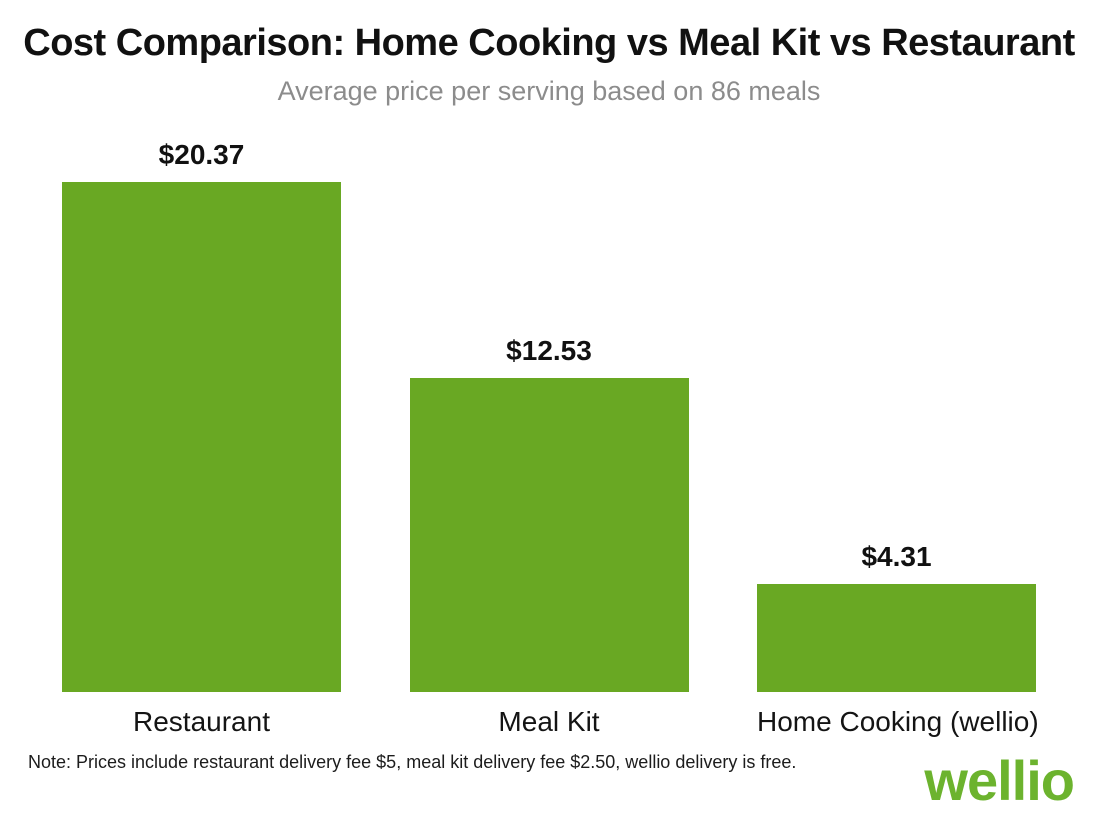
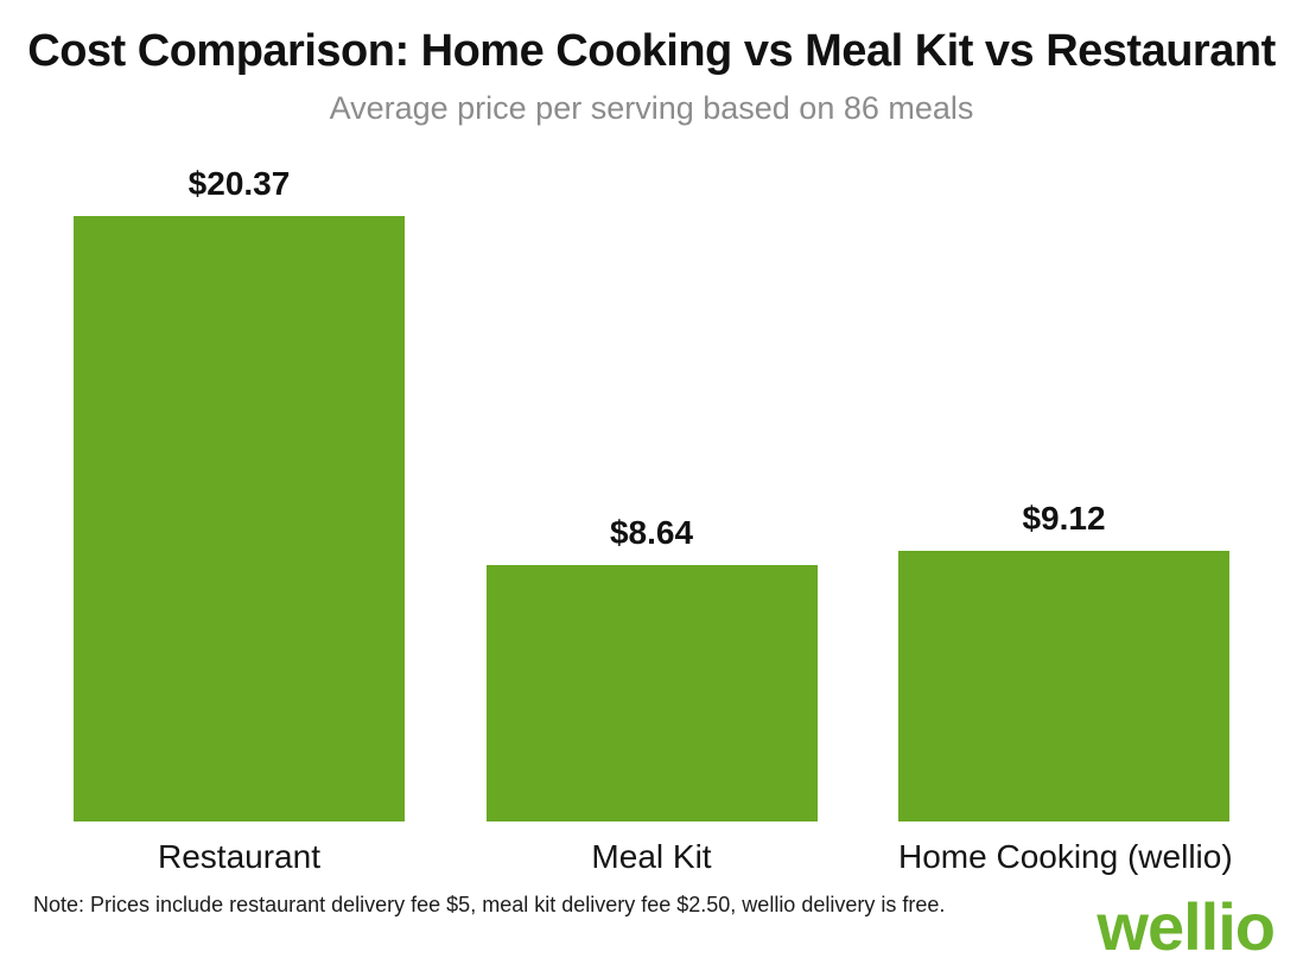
Meal Kit: $12.53 -> $8.64
Home Cooking (wellio): $4.31 -> $9.12
